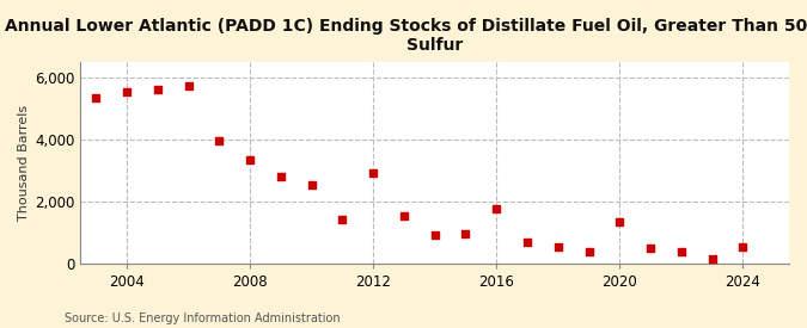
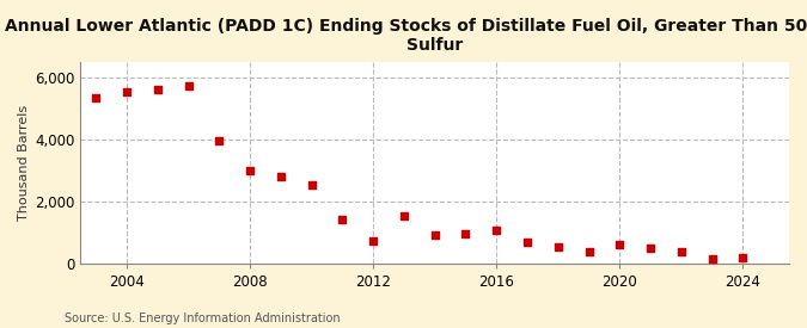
2008: 3,350 -> 3,010
2012: 2,950 -> 730
2016: 1,800 -> 1,090
2020: 1,350 -> 640
2024: 550 -> 220
